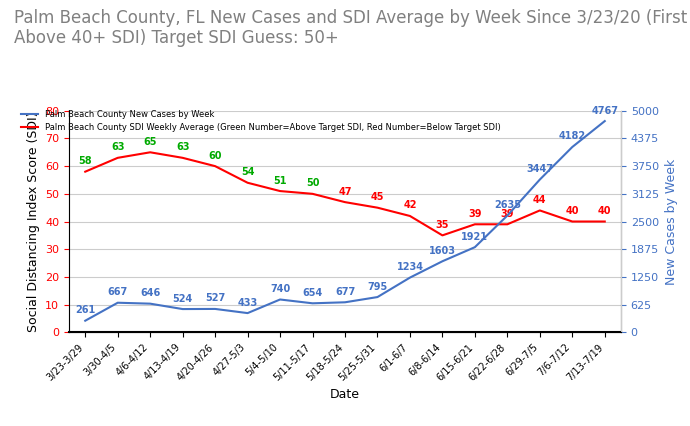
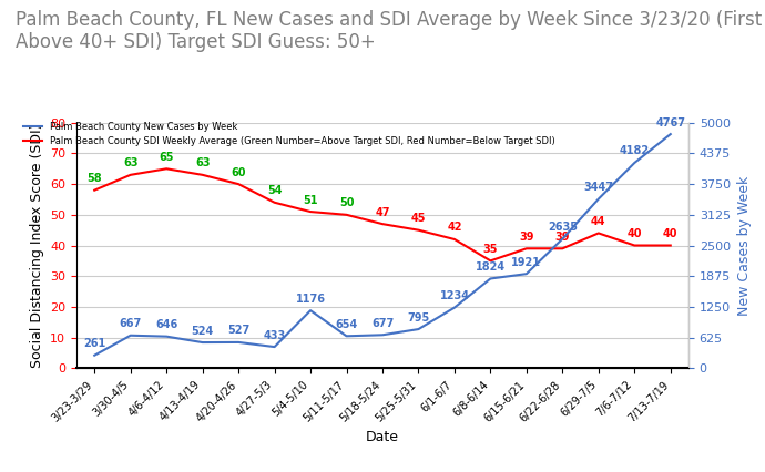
Palm Beach County New Cases by Week/5/4-5/10: 740 -> 1176
Palm Beach County New Cases by Week/6/8-6/14: 1603 -> 1824
